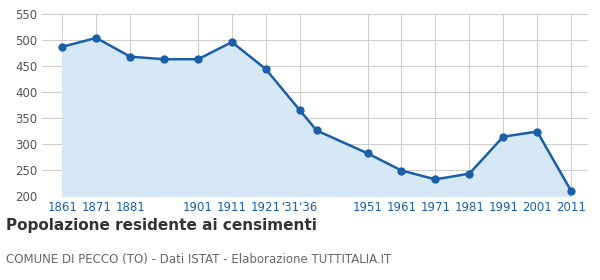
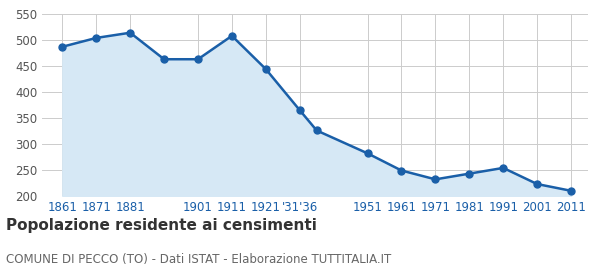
1881: 468 -> 514
1911: 496 -> 508
1991: 314 -> 254
2001: 324 -> 223
